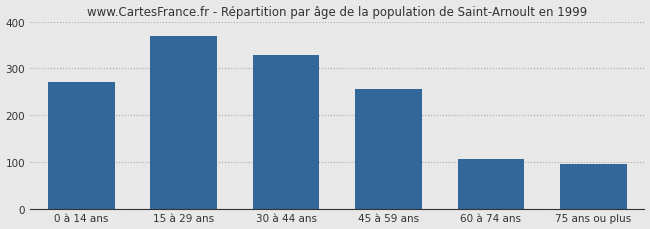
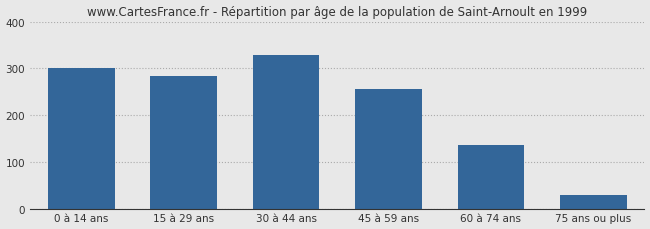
0 à 14 ans: 270 -> 300
15 à 29 ans: 370 -> 284
60 à 74 ans: 105 -> 135
75 ans ou plus: 95 -> 30
